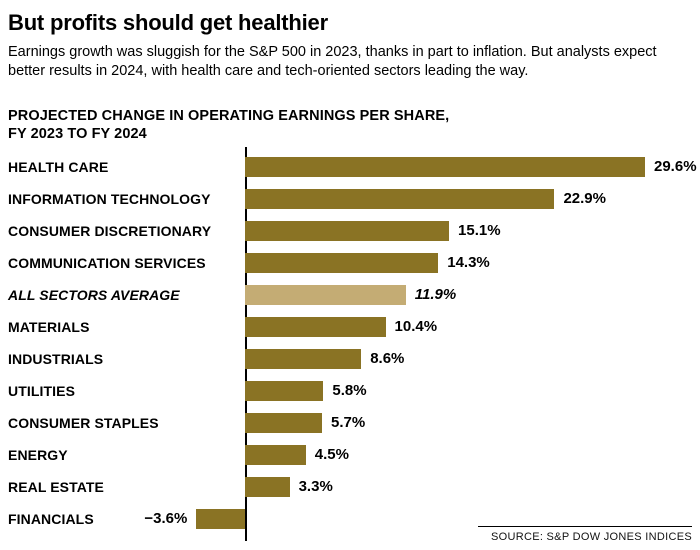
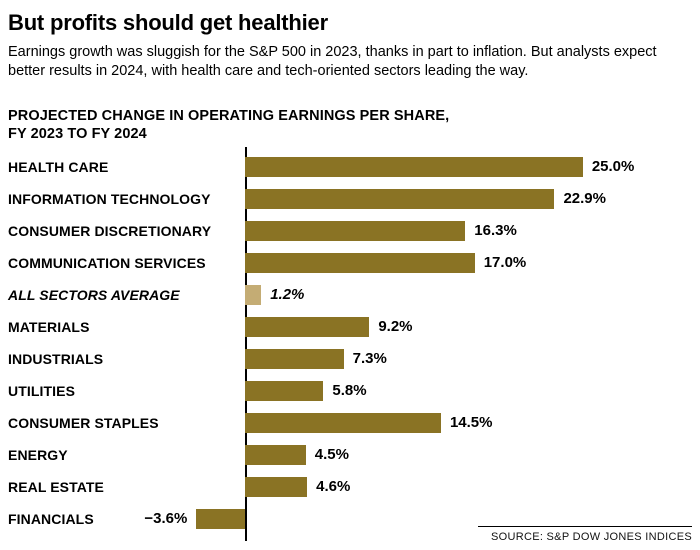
HEALTH CARE: 29.6% -> 25.0%
CONSUMER DISCRETIONARY: 15.1% -> 16.3%
COMMUNICATION SERVICES: 14.3% -> 17.0%
ALL SECTORS AVERAGE: 11.9% -> 1.2%
MATERIALS: 10.4% -> 9.2%
INDUSTRIALS: 8.6% -> 7.3%
CONSUMER STAPLES: 5.7% -> 14.5%
REAL ESTATE: 3.3% -> 4.6%
